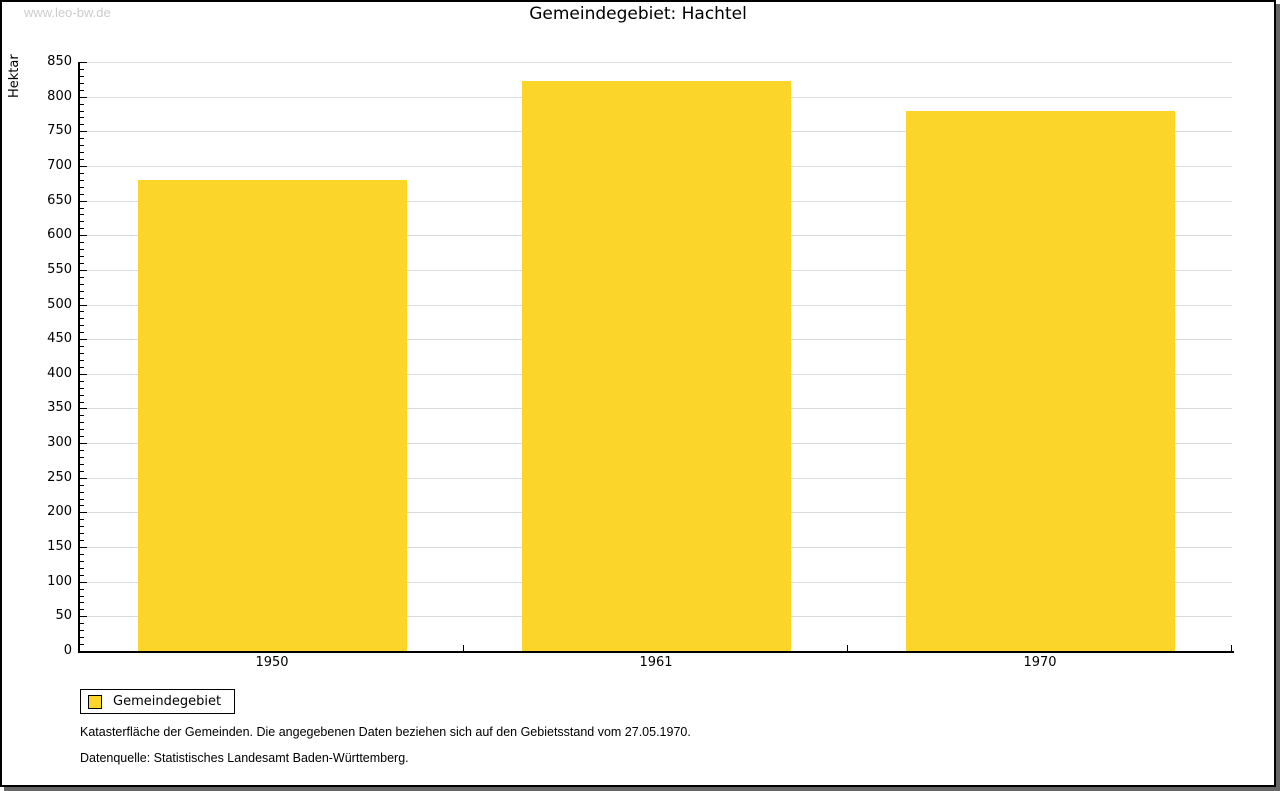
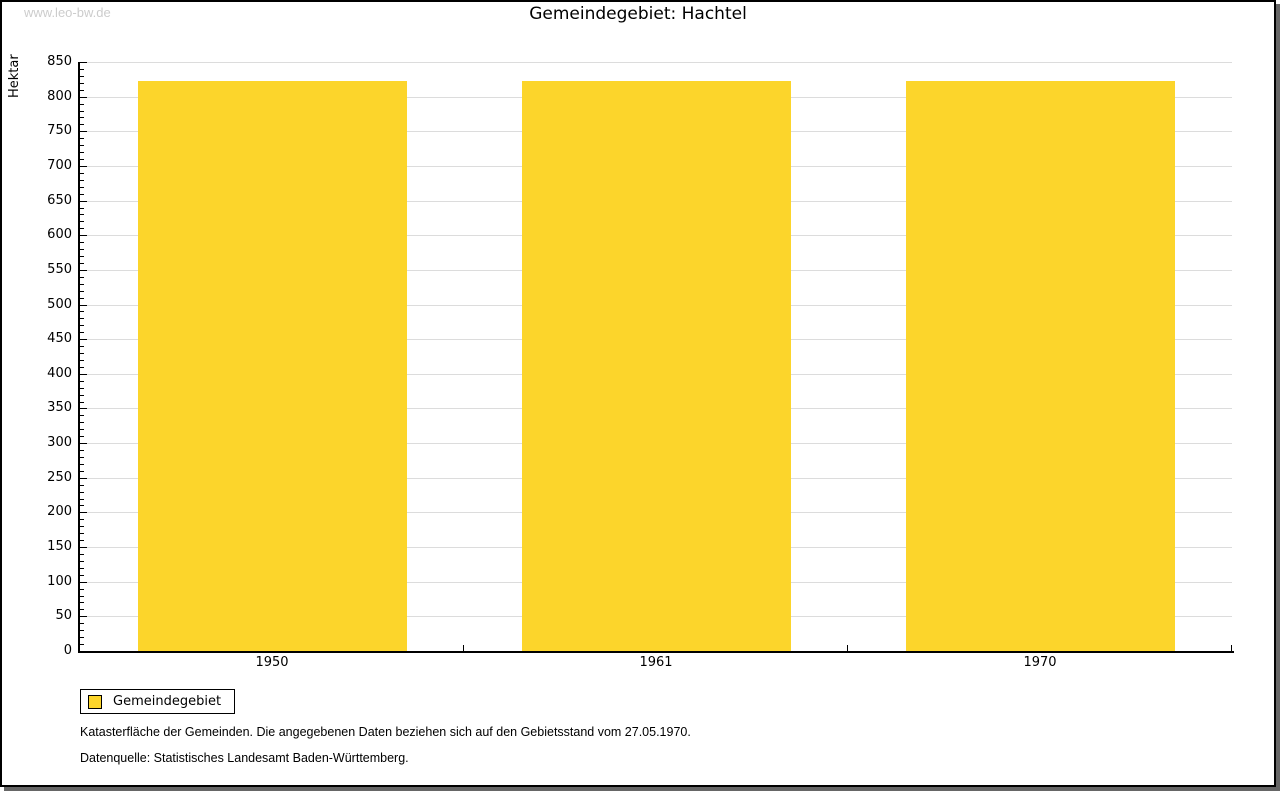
1950: 680 -> 820
1970: 780 -> 820
